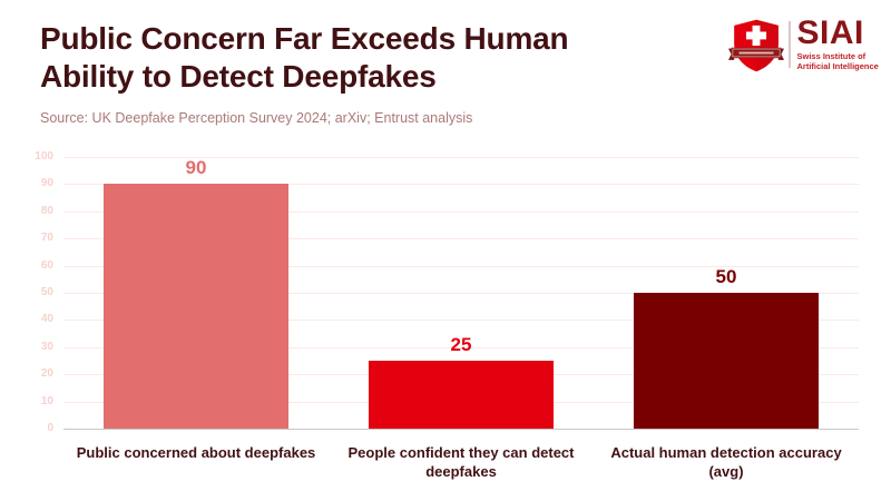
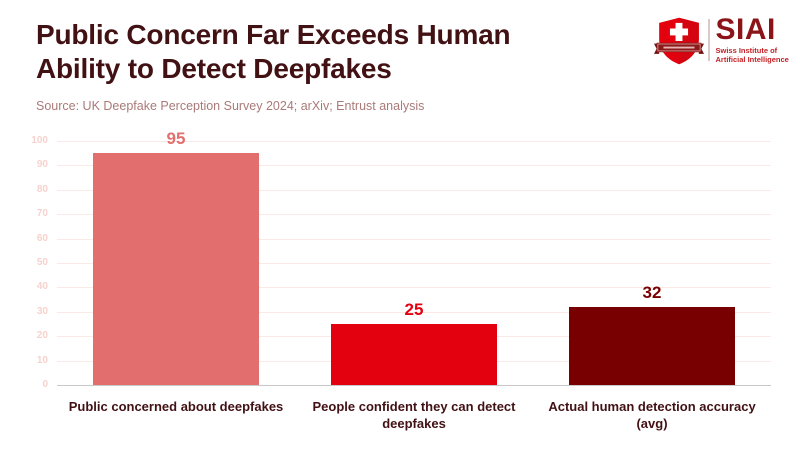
Public concerned about deepfakes: 90 -> 95
Actual human detection accuracy (avg): 50 -> 32
